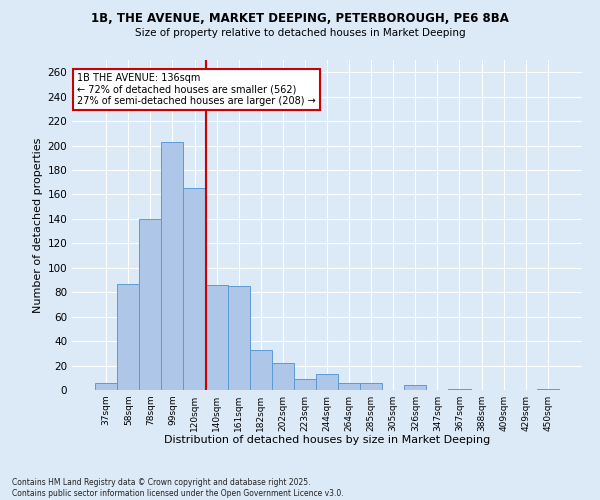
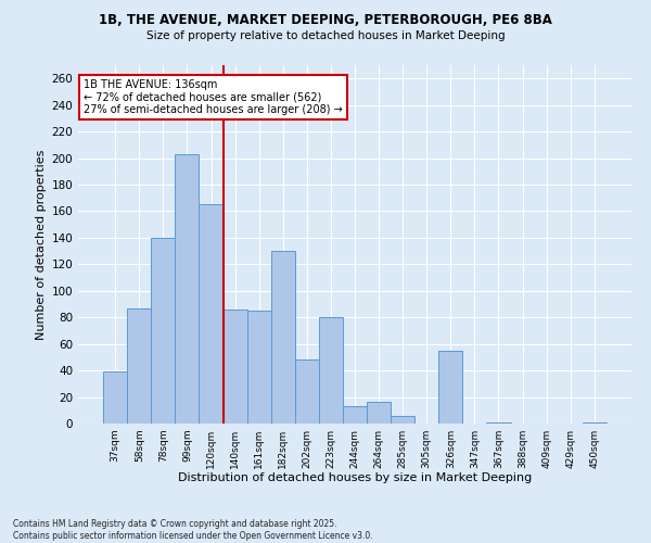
37sqm: 6 -> 39
182sqm: 33 -> 130
202sqm: 22 -> 48
223sqm: 9 -> 80
264sqm: 6 -> 16
326sqm: 4 -> 55
